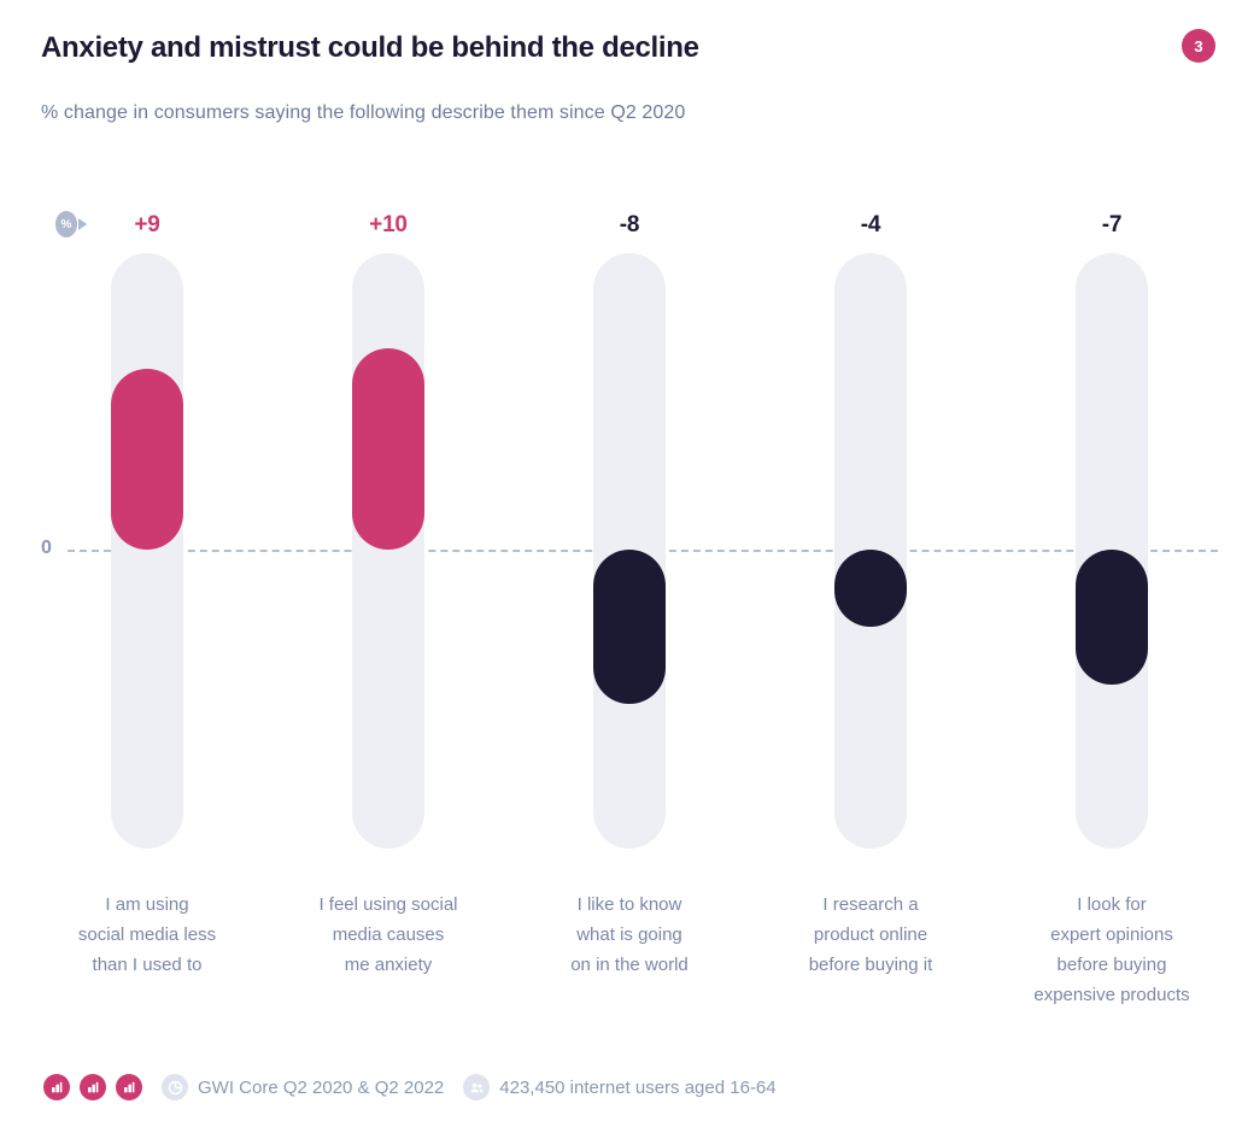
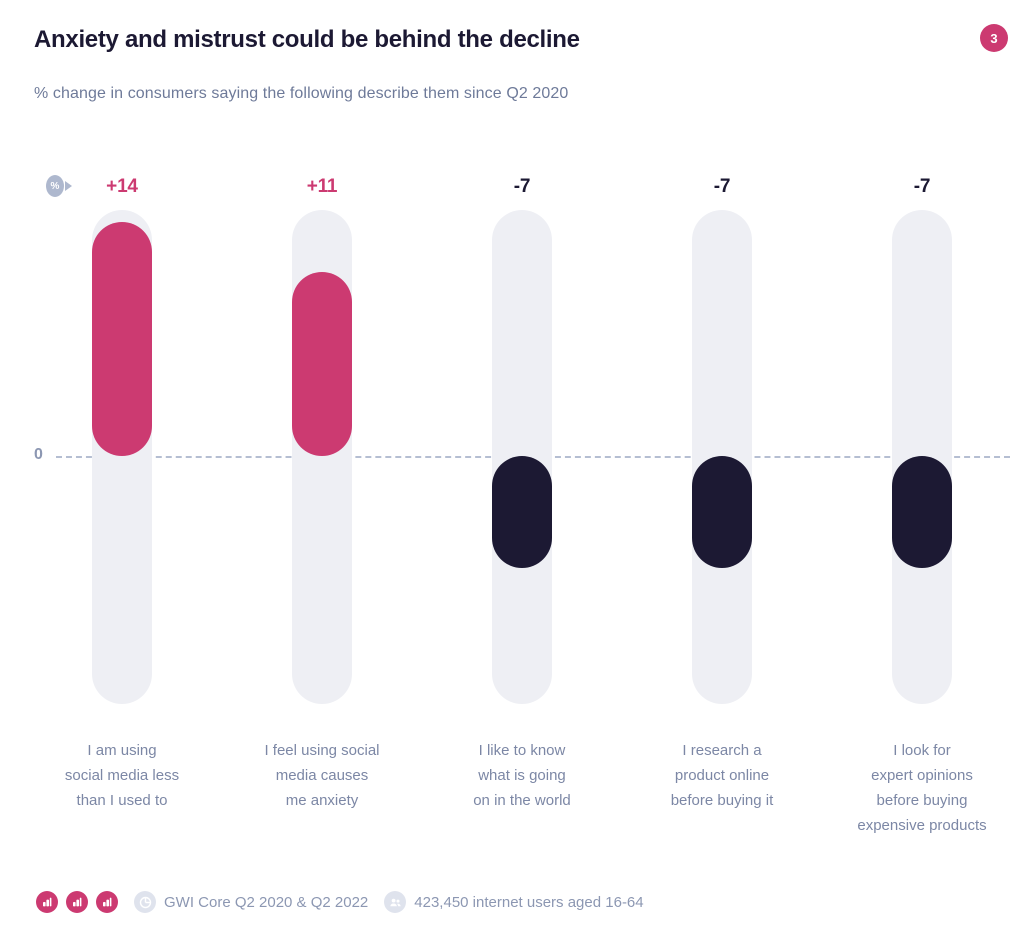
I am using social media less than I used to: +9 -> +14
I feel using social media causes me anxiety: +10 -> +11
I like to know what is going on in the world: -8 -> -7
I research a product online before buying it: -4 -> -7
